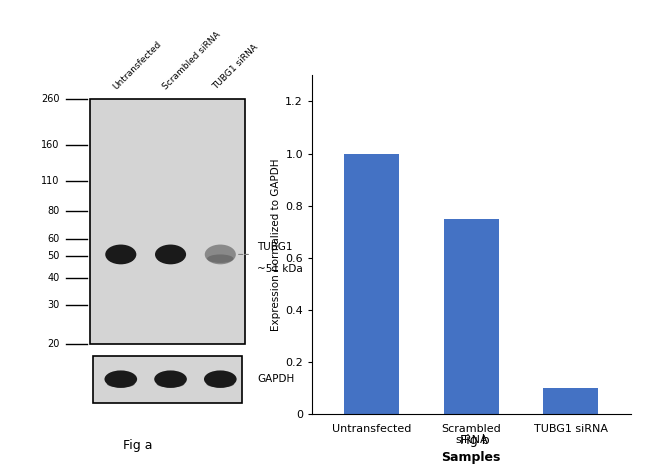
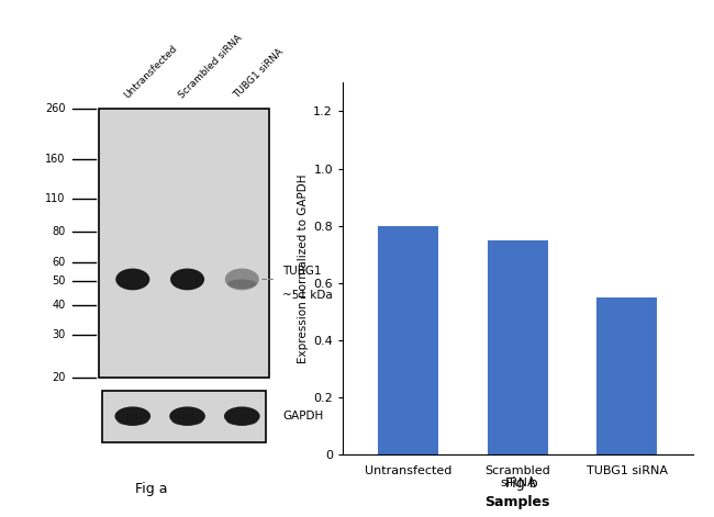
Untransfected: 1.00 -> 0.80
TUBG1 siRNA: 0.10 -> 0.55
